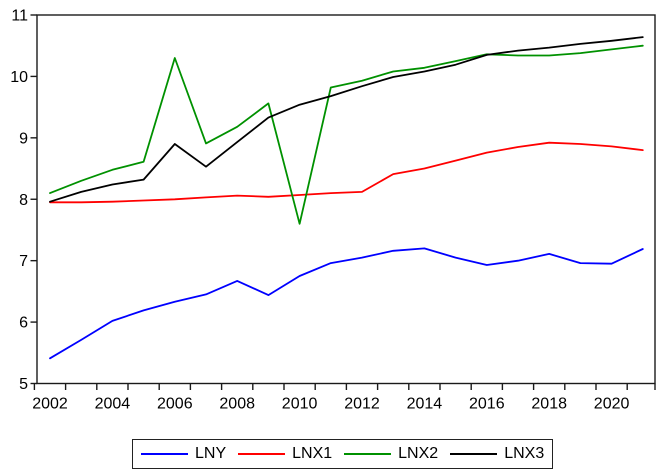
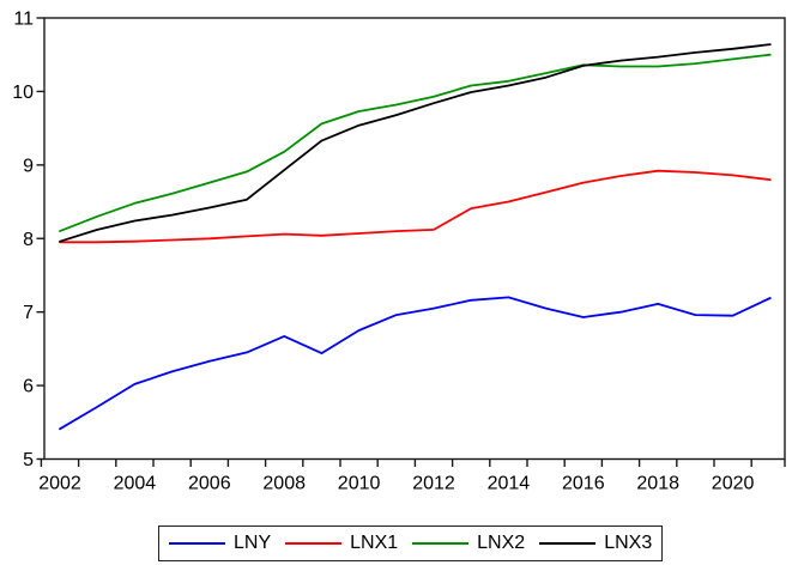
LNX2/2006: 10.3 -> 8.8
LNX3/2006: 8.9 -> 8.4
LNX2/2010: 7.6 -> 9.7
